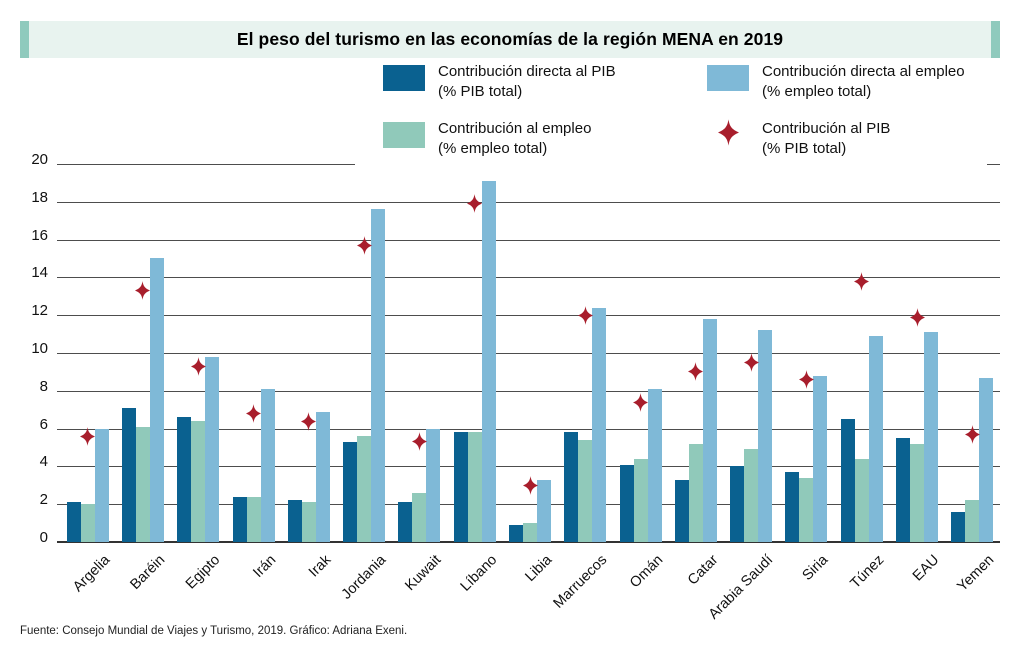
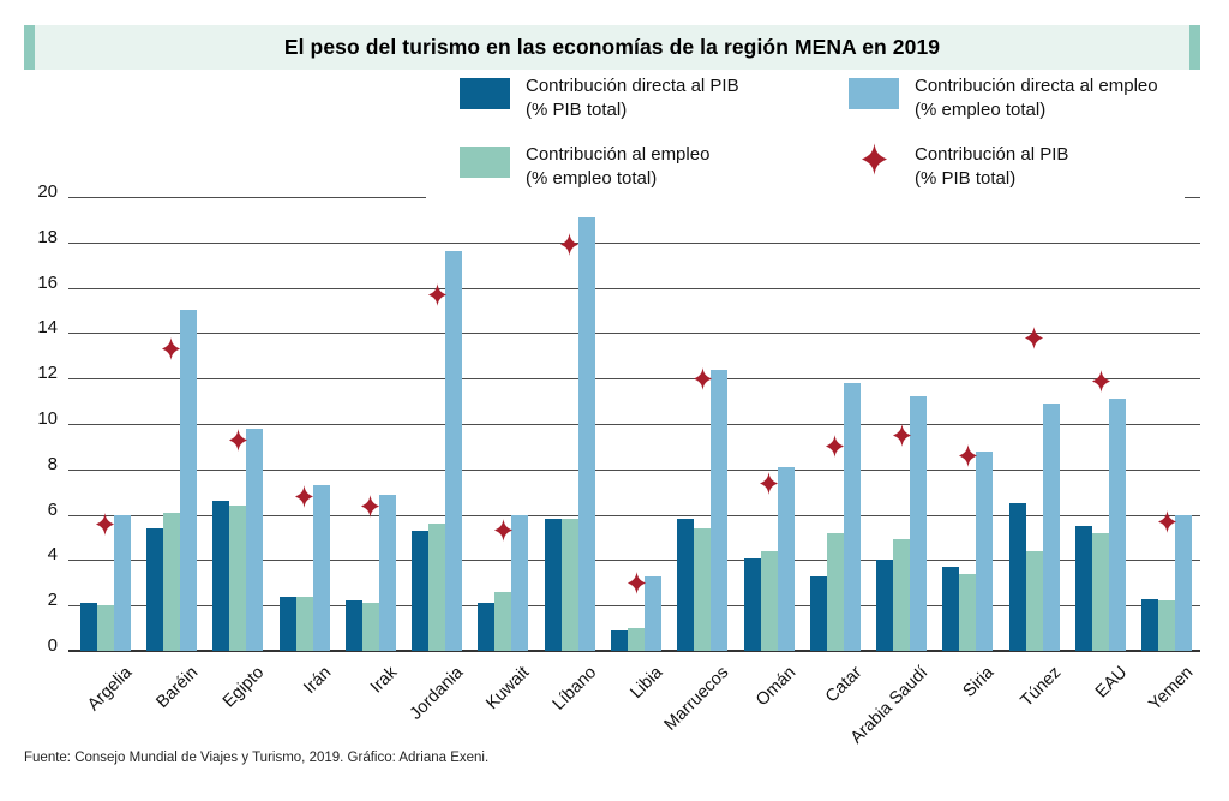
Contribución directa al PIB (% PIB total)/Baréin: 7.1 -> 5.4
Contribución directa al empleo (% empleo total)/Irán: 8.1 -> 7.3
Contribución directa al PIB (% PIB total)/Yemen: 1.6 -> 2.3
Contribución directa al empleo (% empleo total)/Yemen: 8.7 -> 6.0
